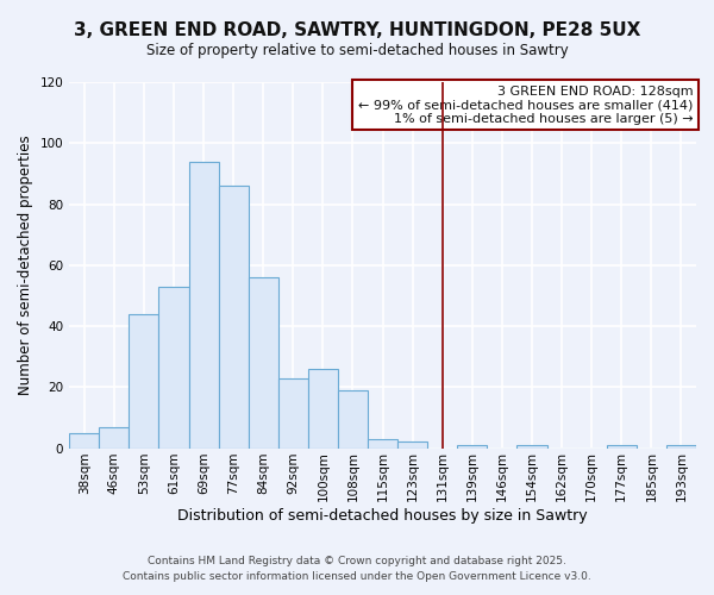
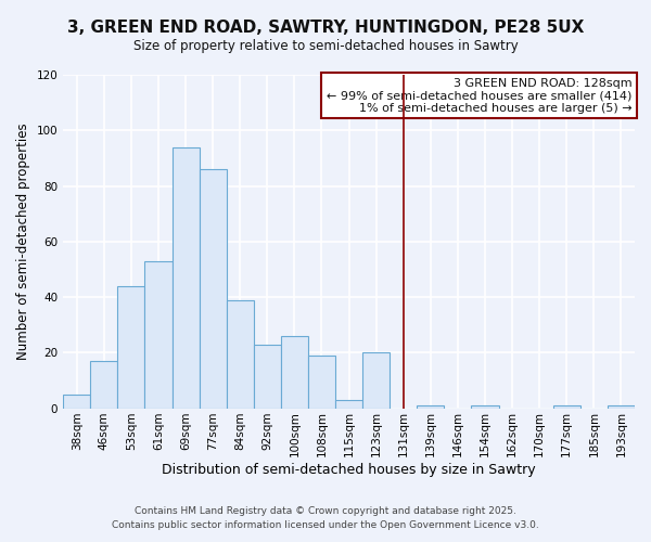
46sqm: 7 -> 17
84sqm: 56 -> 39
123sqm: 2 -> 20
